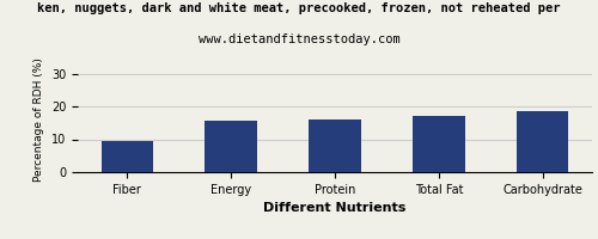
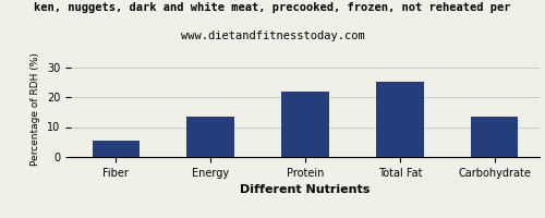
Fiber: 9.5 -> 5.5
Energy: 15.5 -> 13.3
Protein: 16.0 -> 22.0
Total Fat: 17.0 -> 25.0
Carbohydrate: 18.5 -> 13.3
